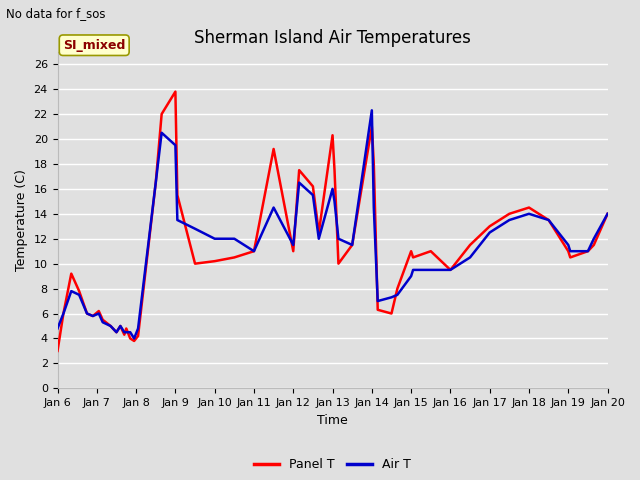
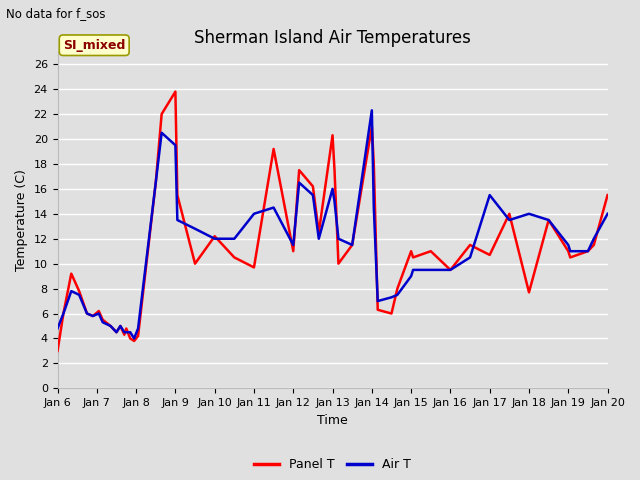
Panel T/Jan 10: 10.2 -> 12.2
Panel T/Jan 11: 11.0 -> 9.7
Air T/Jan 11: 11.0 -> 14.0
Panel T/Jan 17: 13.0 -> 10.7
Air T/Jan 17: 12.5 -> 15.5
Panel T/Jan 18: 14.5 -> 7.7
Panel T/Jan 20: 14.0 -> 15.5
